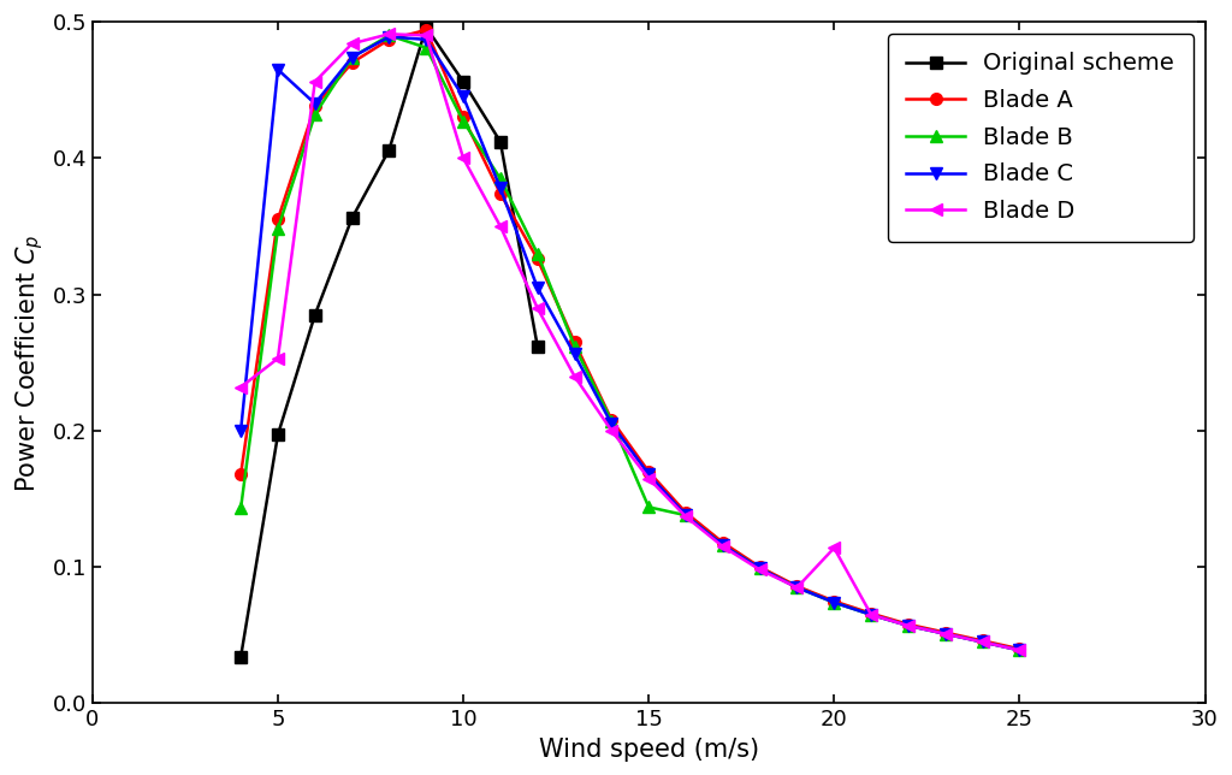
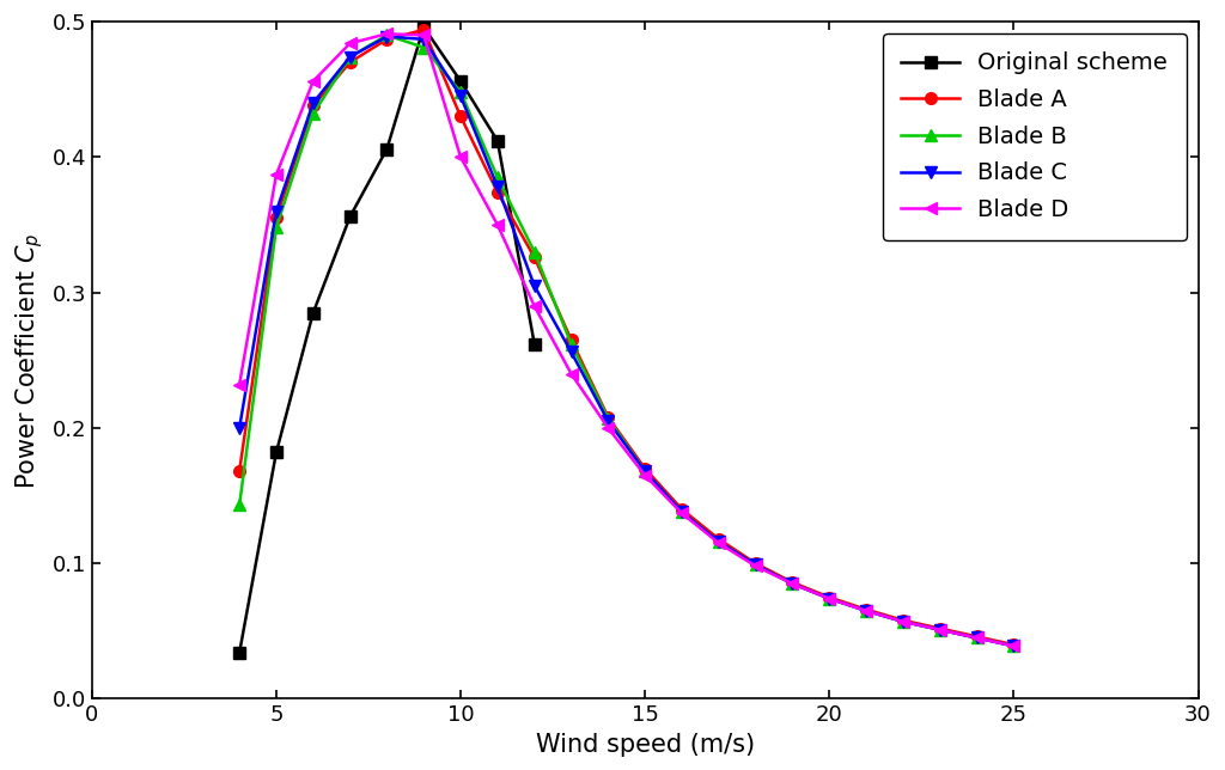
Original scheme/5: 0.197 -> 0.182
Blade C/5: 0.465 -> 0.360
Blade D/5: 0.253 -> 0.387
Blade B/10: 0.427 -> 0.448
Blade B/15: 0.144 -> 0.168
Blade D/20: 0.114 -> 0.074
